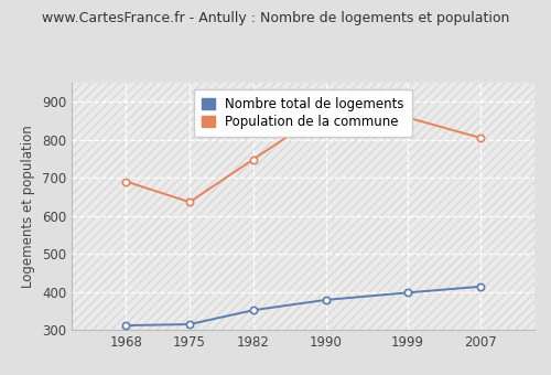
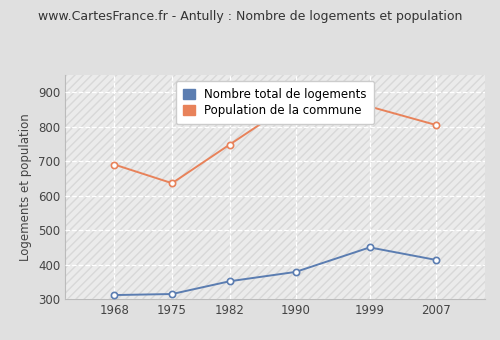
Nombre total de logements/1999: 398 -> 450
